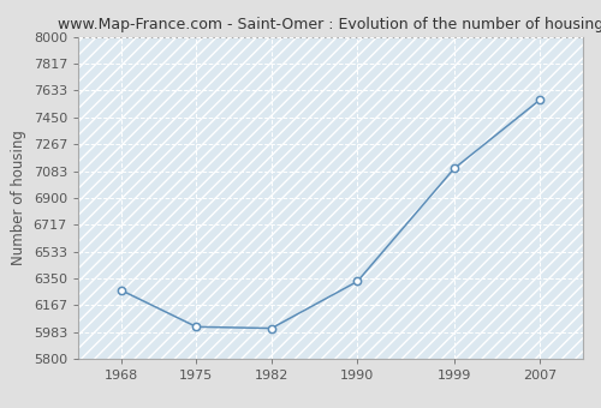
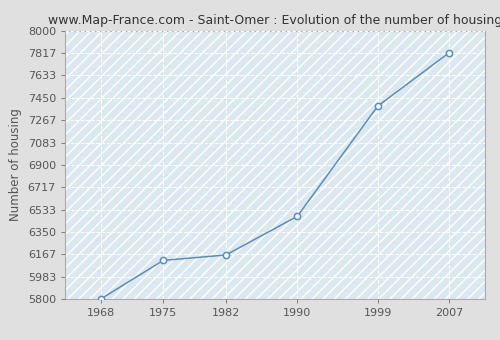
1968: 6270 -> 5800
1975: 6020 -> 6120
1982: 6010 -> 6160
1990: 6330 -> 6480
1999: 7100 -> 7380
2007: 7570 -> 7820
